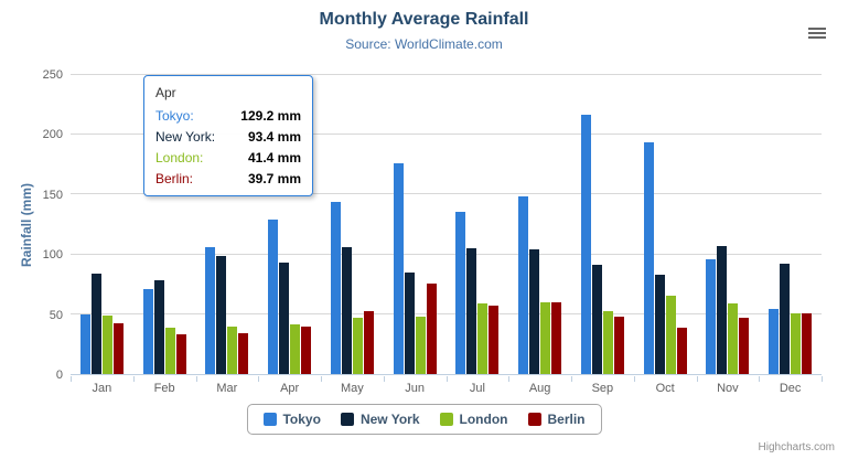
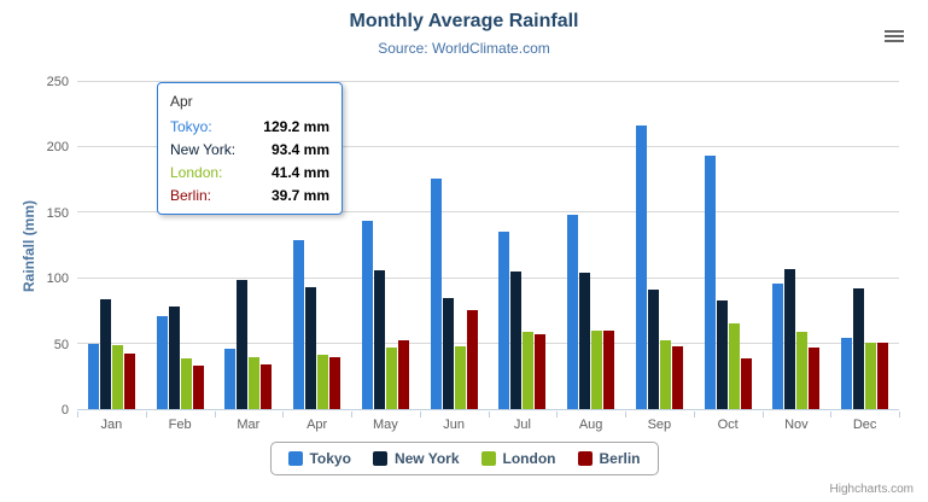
Tokyo/Mar: 106 -> 46
